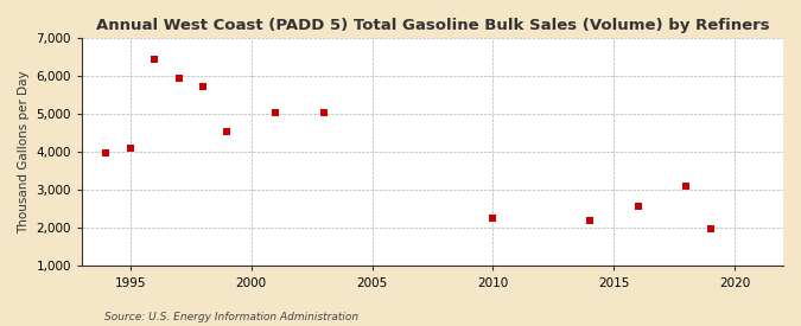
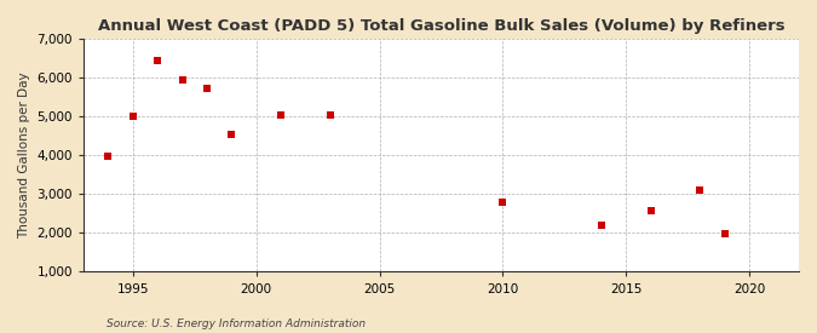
1995: 4,100 -> 5,000
2010: 2,250 -> 2,800
